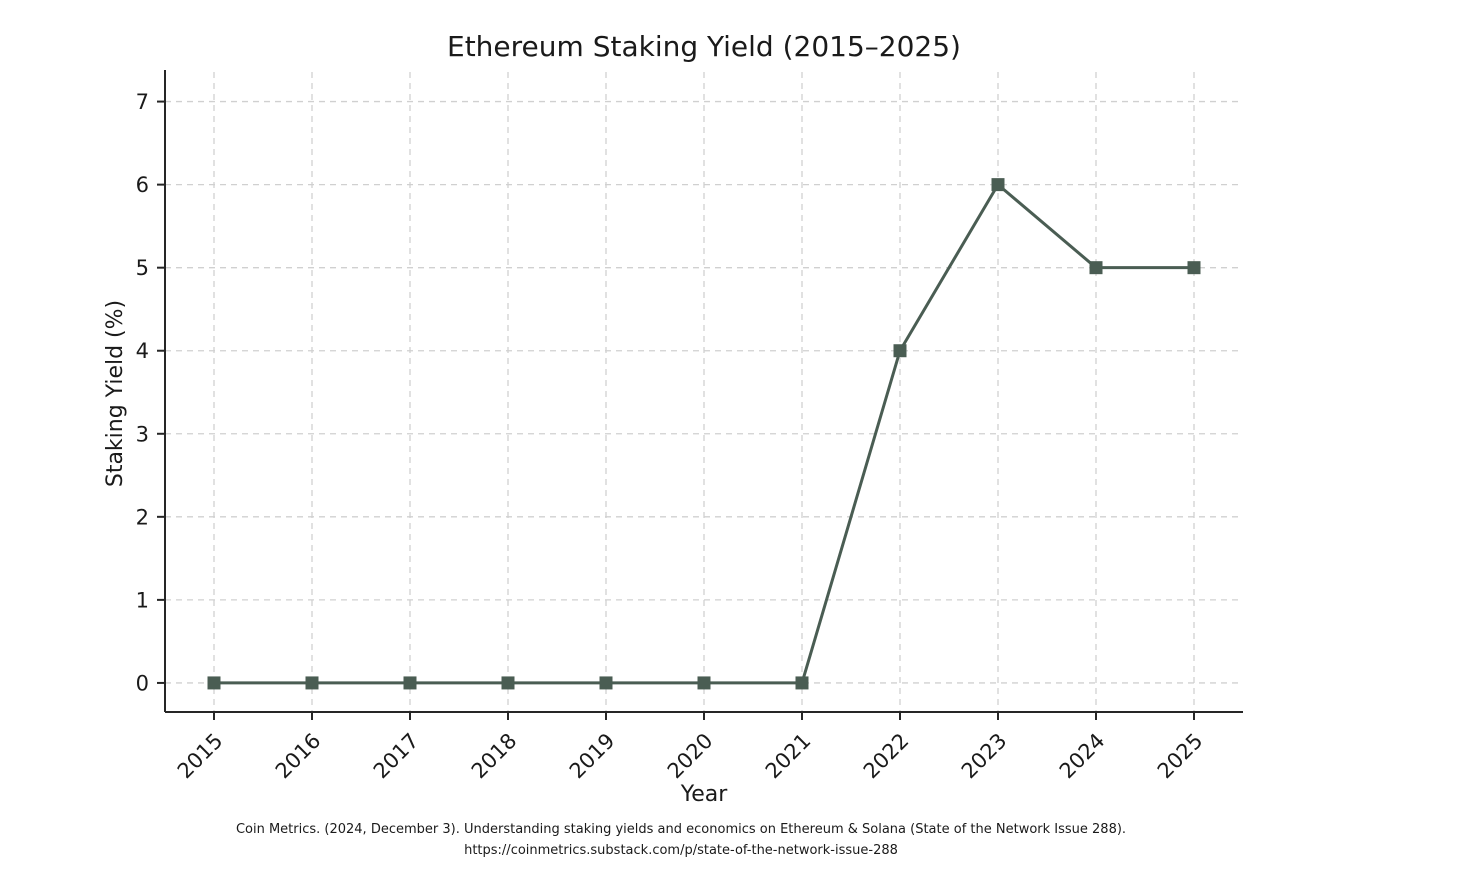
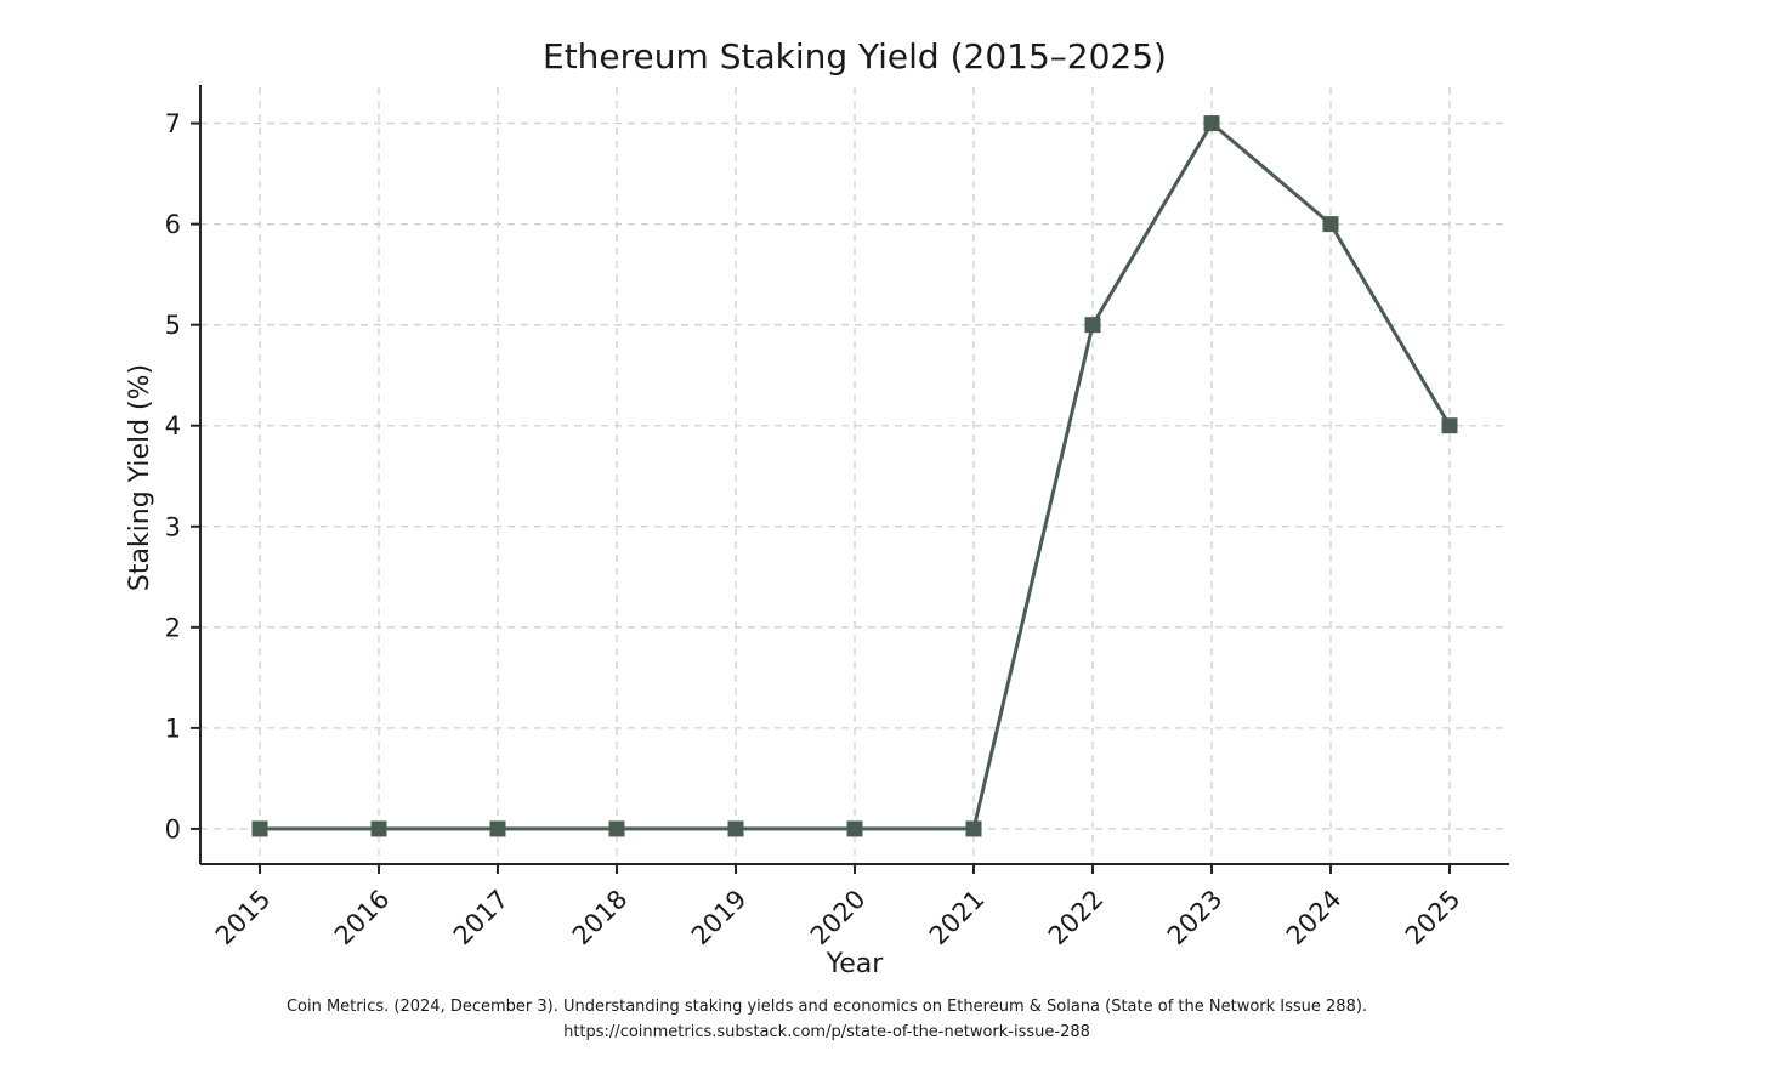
2022: 4 -> 5
2023: 6 -> 7
2024: 5 -> 6
2025: 5 -> 4
